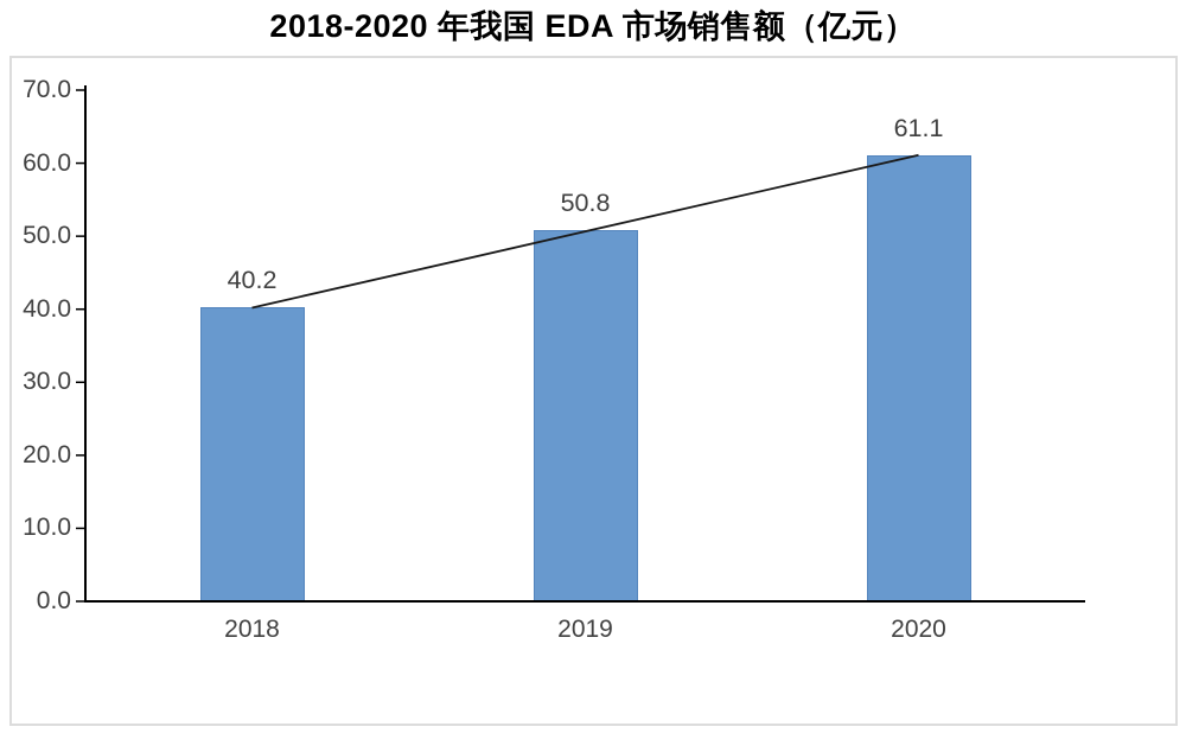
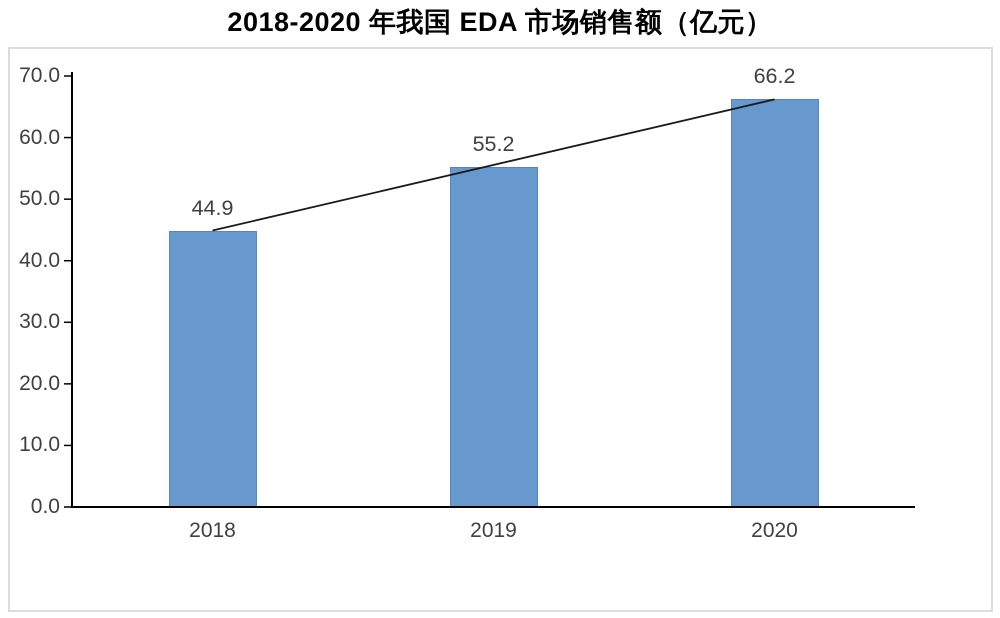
2018: 40.2 -> 44.9
2019: 50.8 -> 55.2
2020: 61.1 -> 66.2
